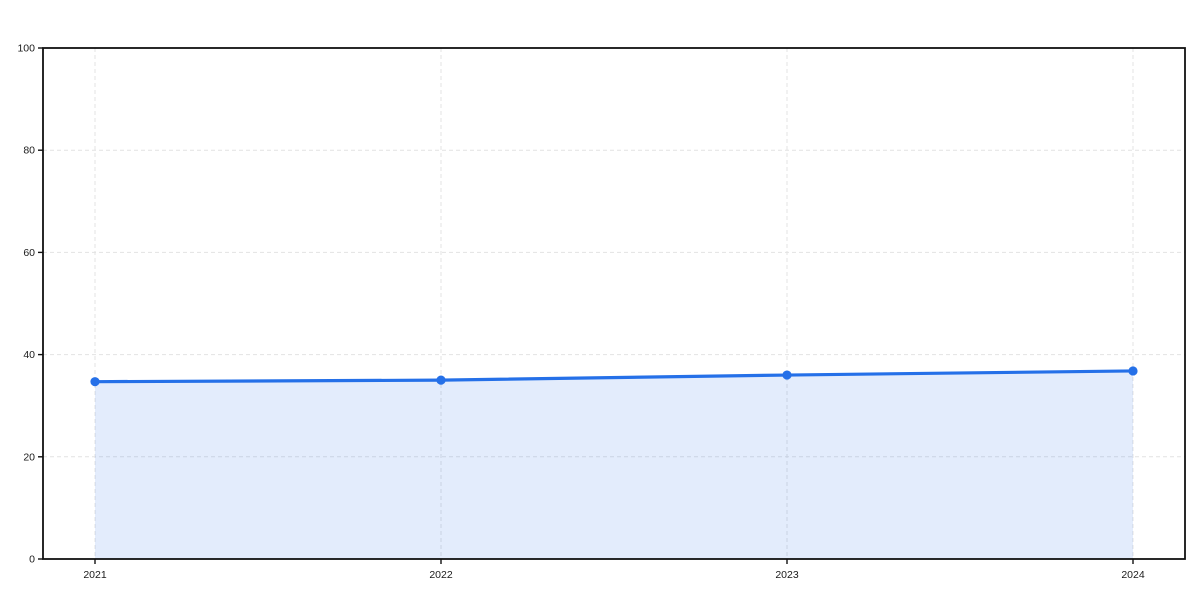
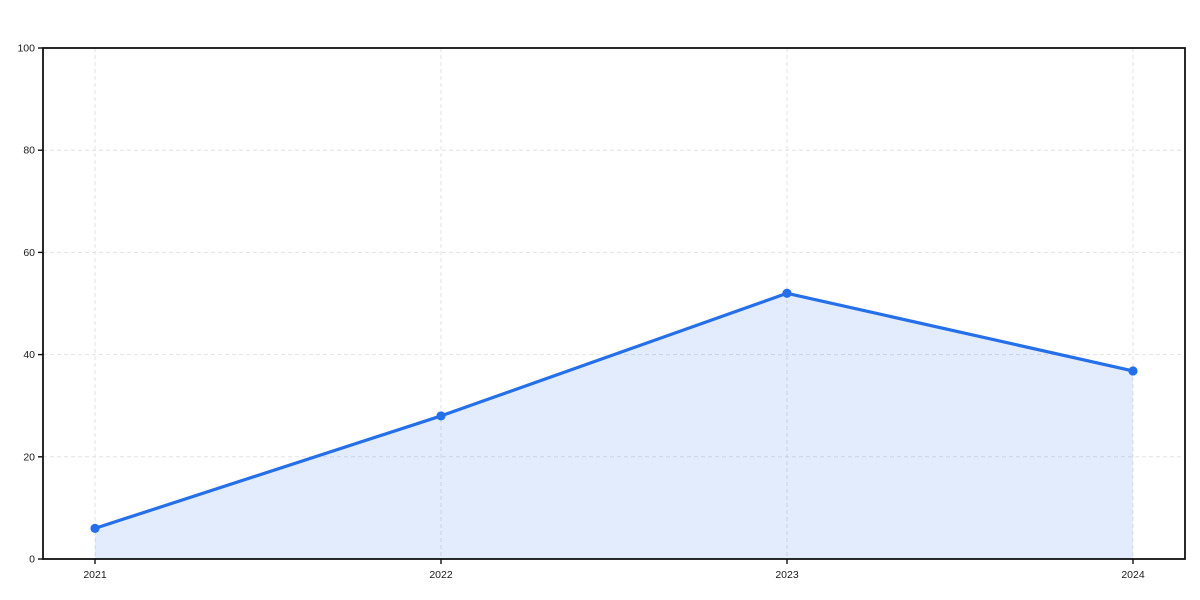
2021: 35 -> 6
2022: 35 -> 28
2023: 36 -> 52
